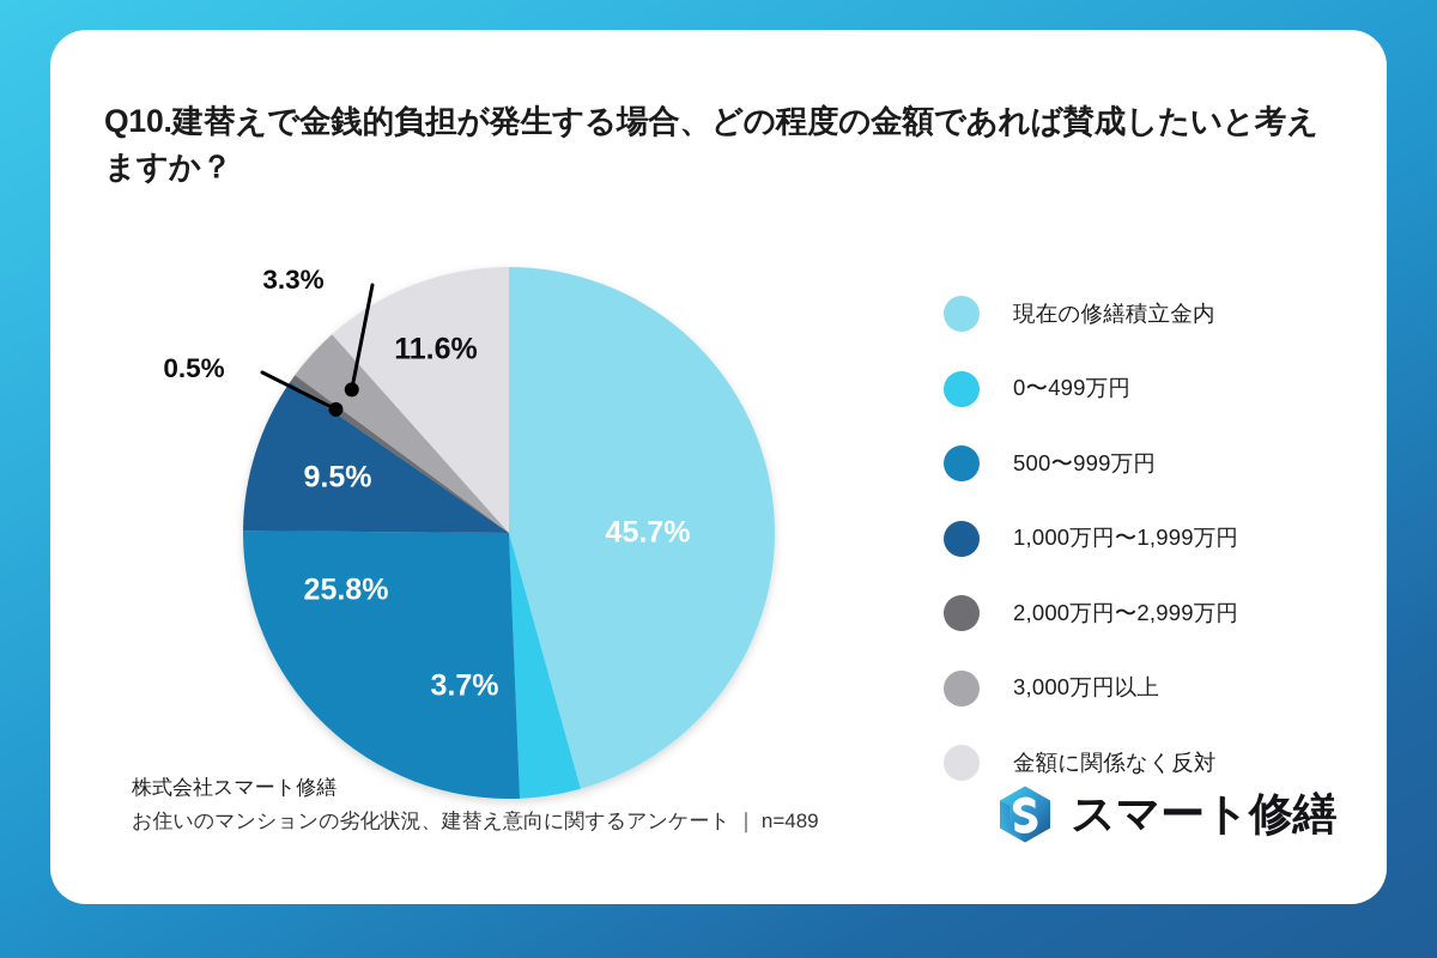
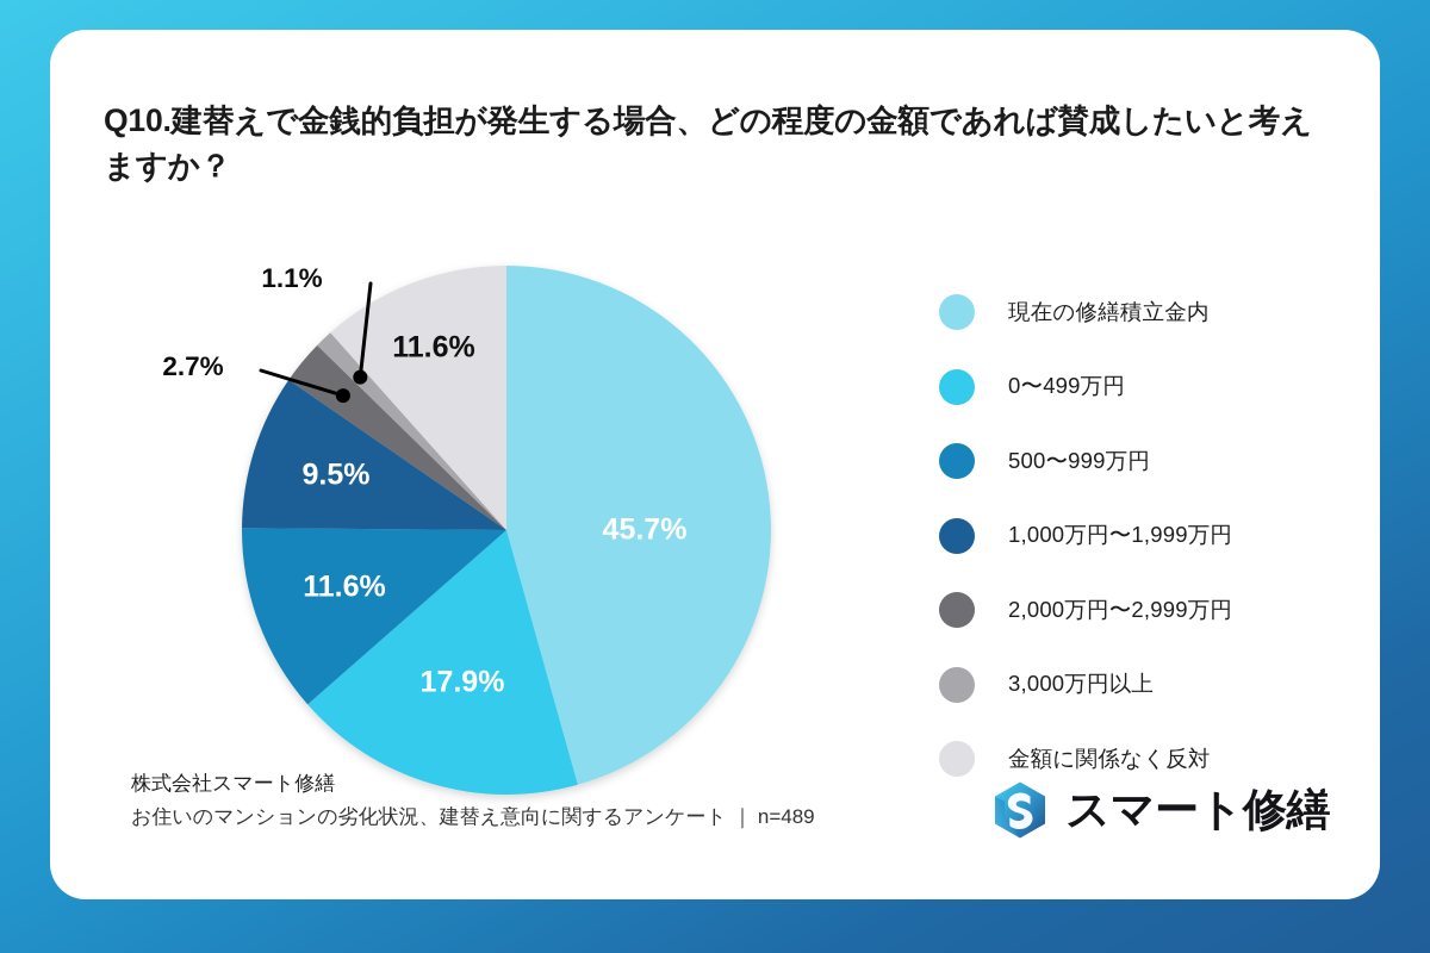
0〜499万円: 3.7% -> 17.9%
500〜999万円: 25.8% -> 11.6%
2,000万円〜2,999万円: 0.5% -> 2.7%
3,000万円以上: 3.3% -> 1.1%
